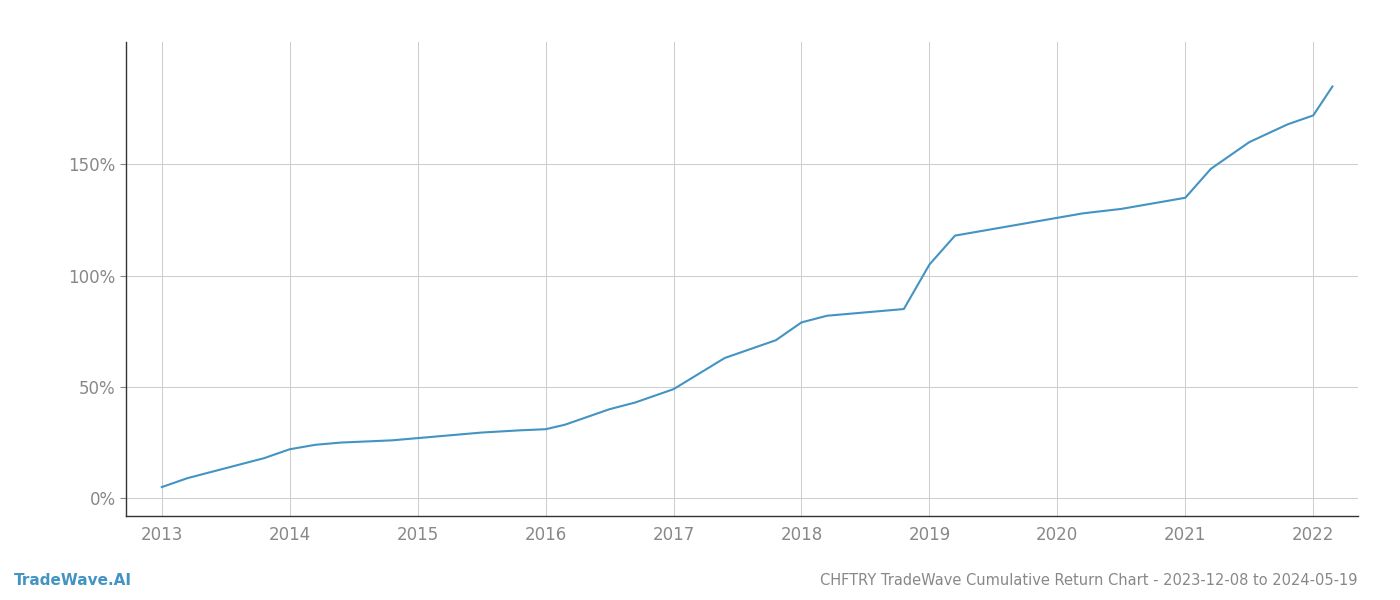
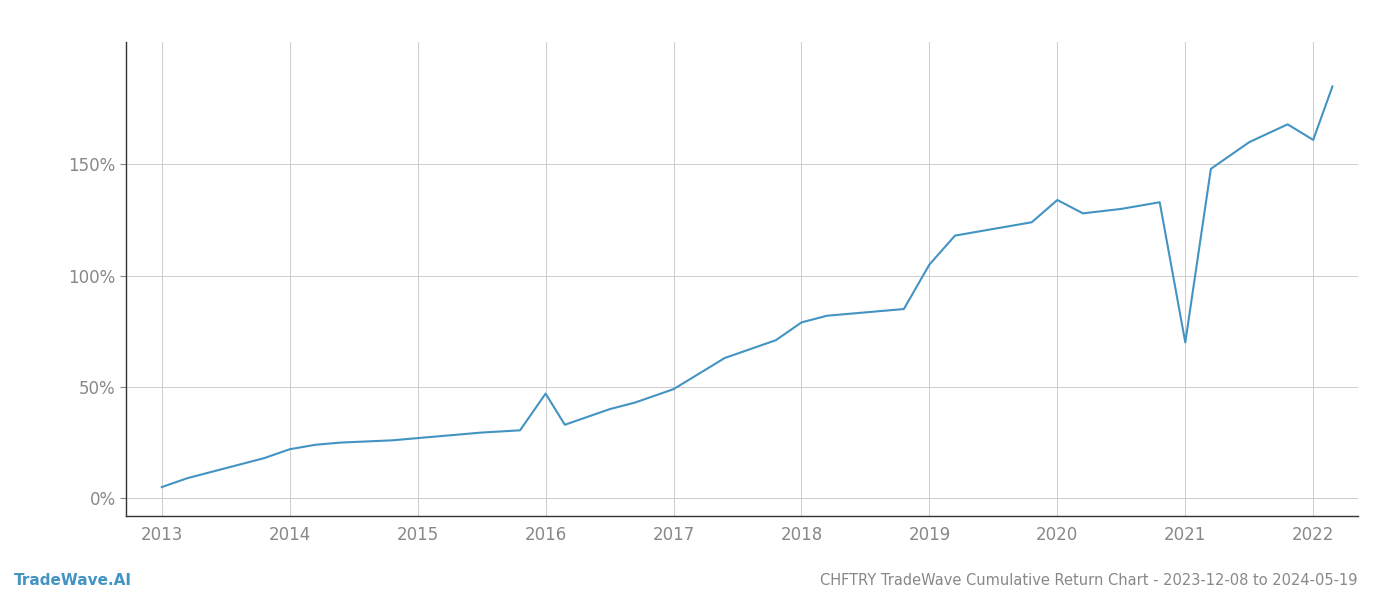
2016: 31.0% -> 47.0%
2020: 126.0% -> 134.0%
2021: 135.0% -> 70.0%
2022: 172.0% -> 161.0%
